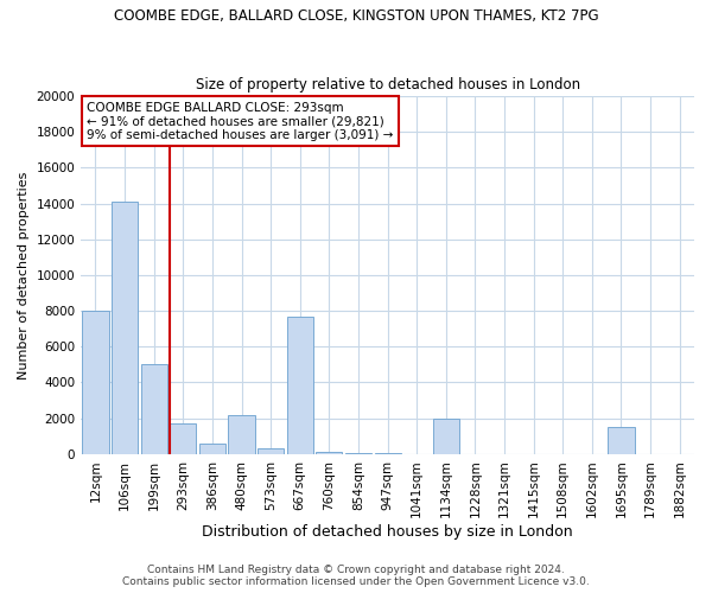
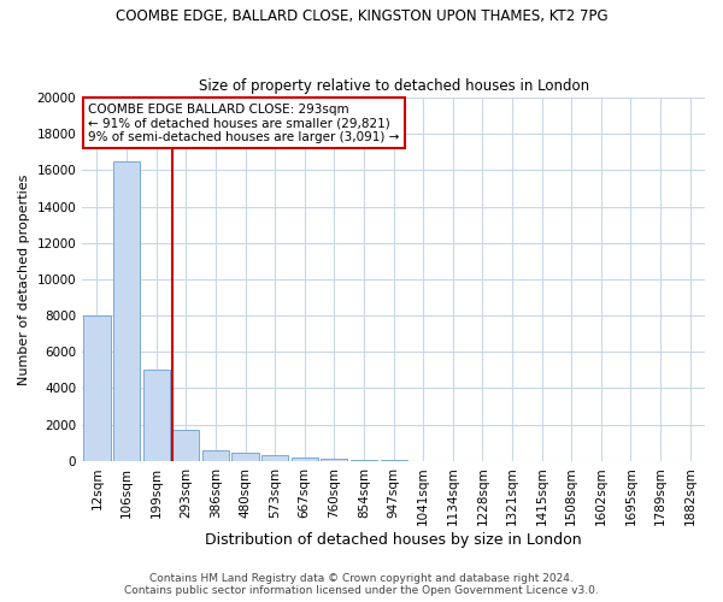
106sqm: 14100 -> 16500
480sqm: 2200 -> 400
667sqm: 7700 -> 200
1134sqm: 2000 -> 0
1695sqm: 1500 -> 0
